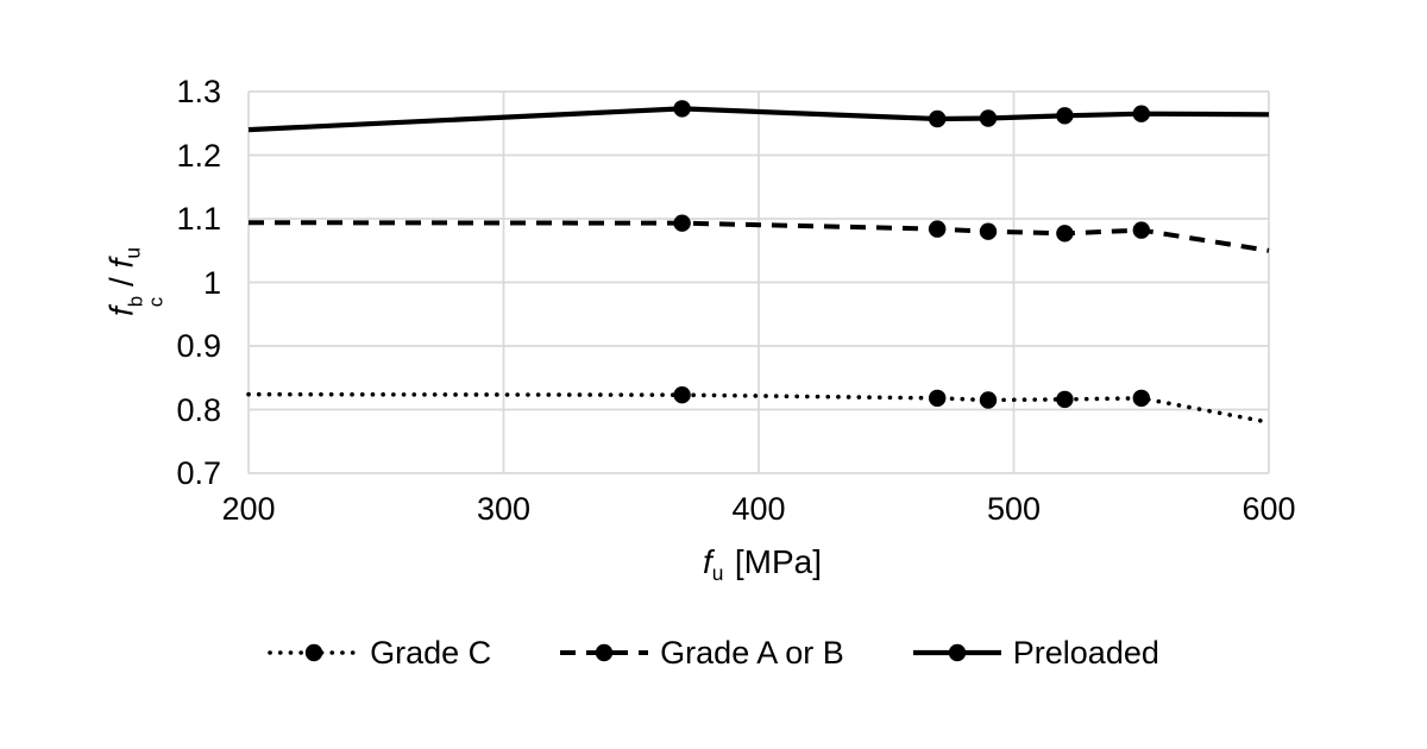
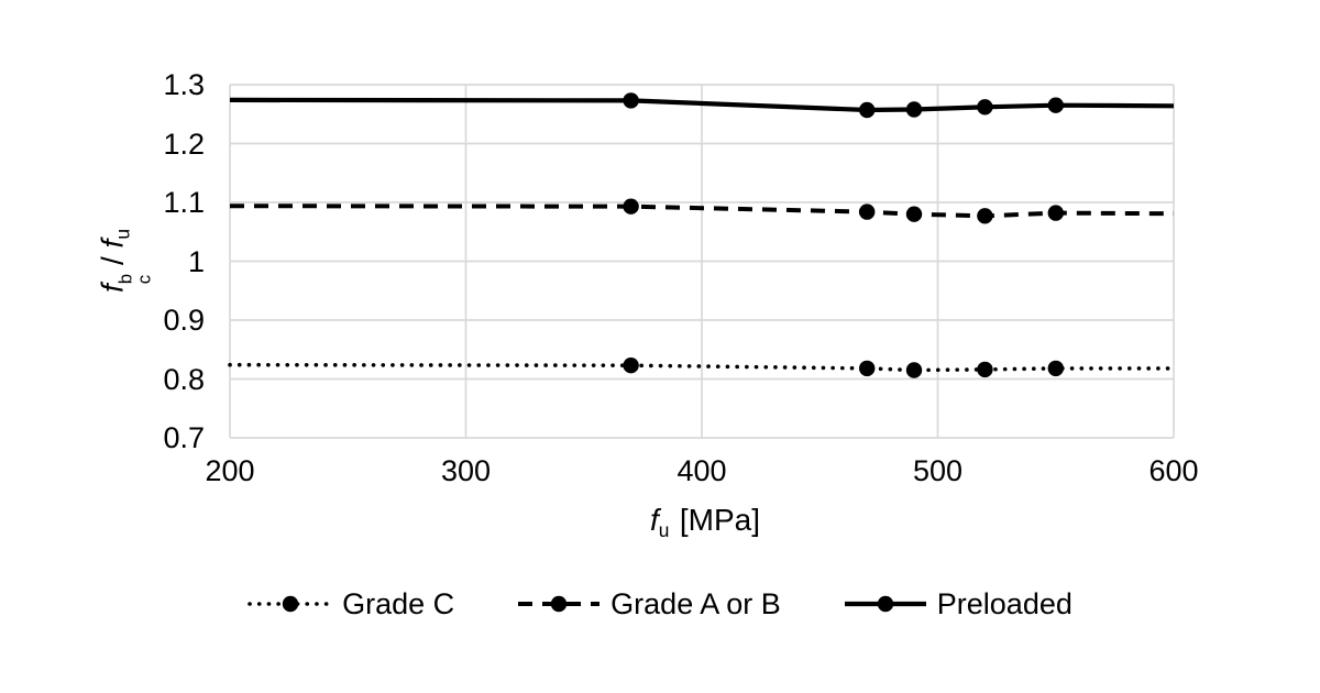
Preloaded/200: 1.24 -> 1.27
Grade C/600: 0.78 -> 0.82
Grade A or B/600: 1.05 -> 1.08
